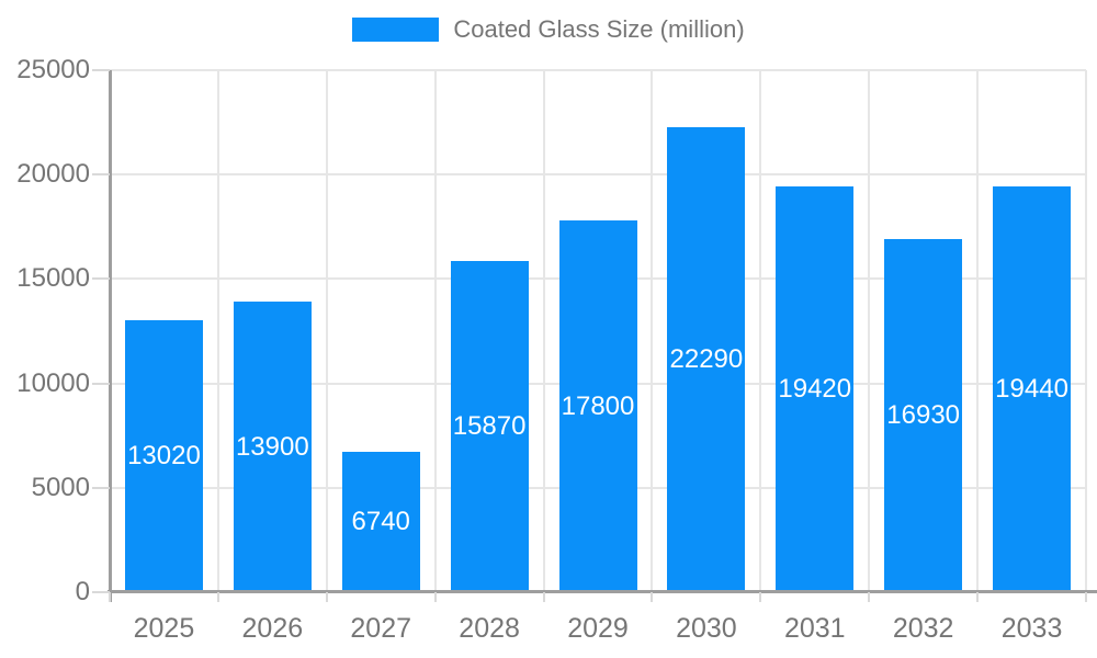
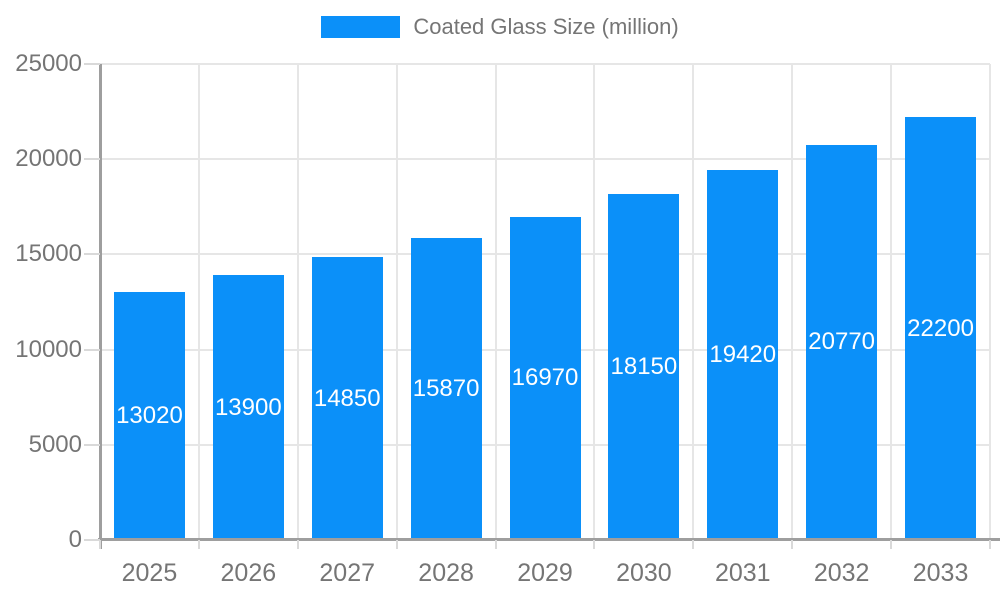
2027: 6740 -> 14850
2029: 17800 -> 16970
2030: 22290 -> 18150
2032: 16930 -> 20770
2033: 19440 -> 22200
